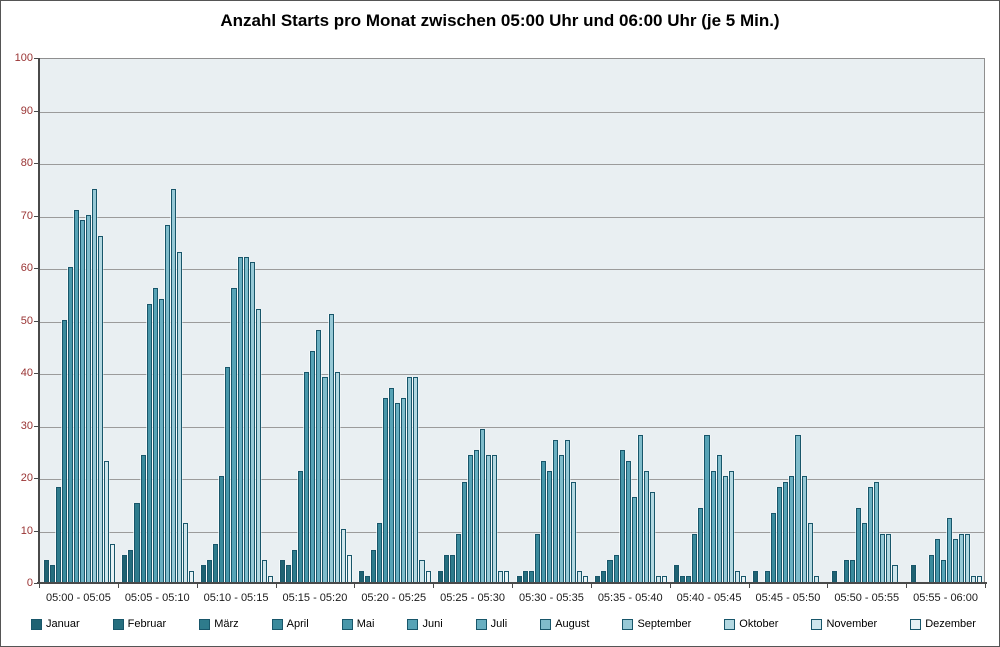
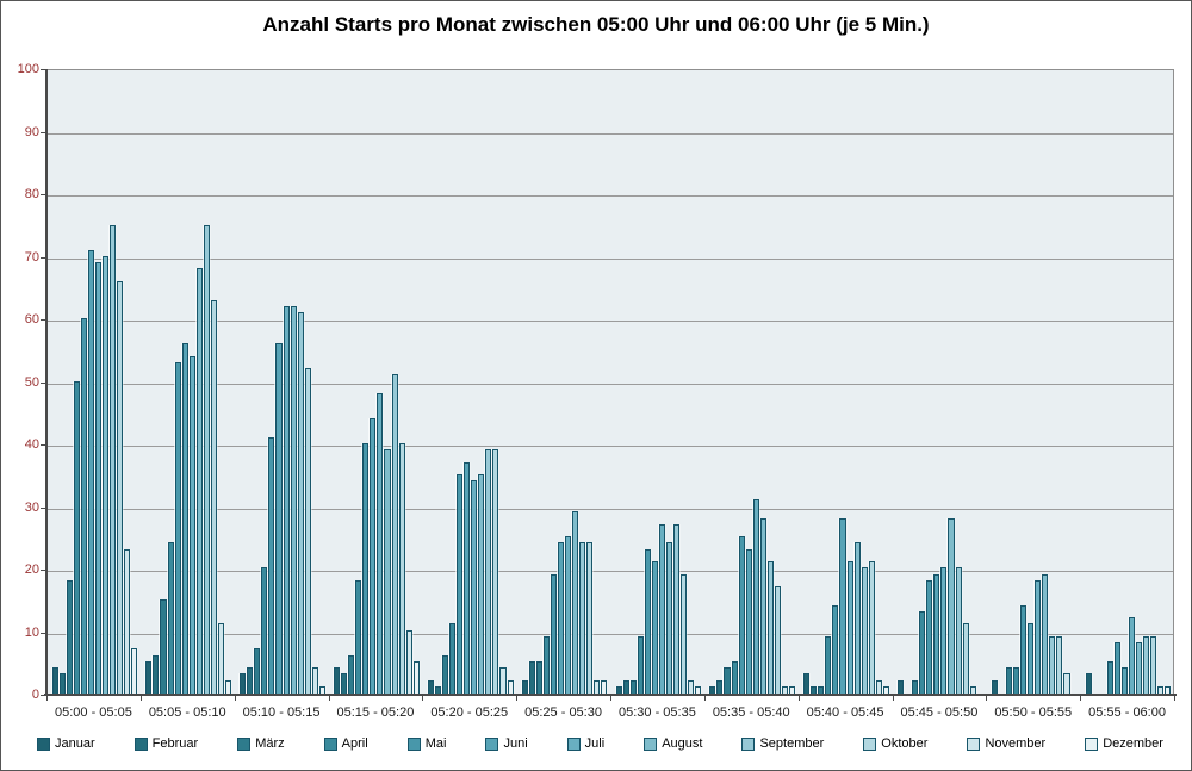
April/05:15 - 05:20: 21 -> 18
Juli/05:35 - 05:40: 16 -> 31
